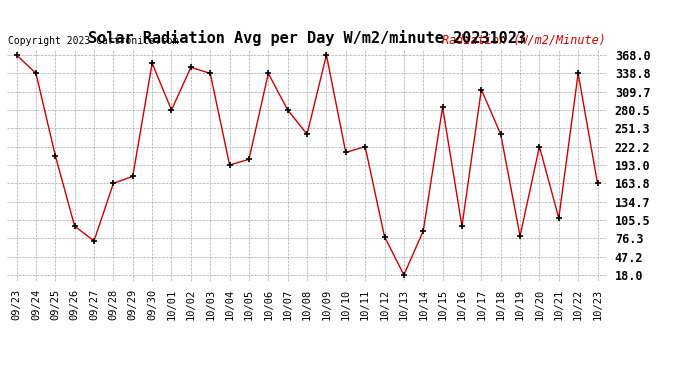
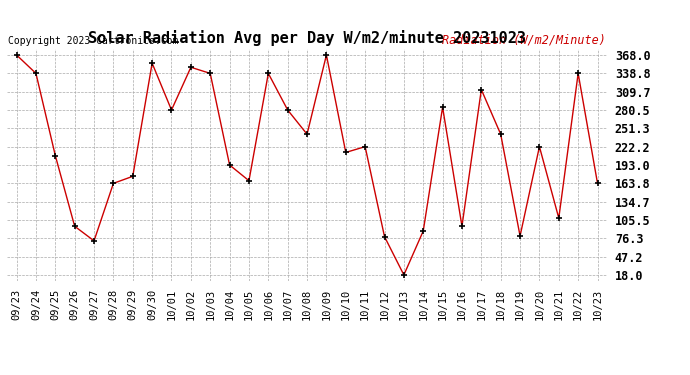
10/05: 202 -> 168
